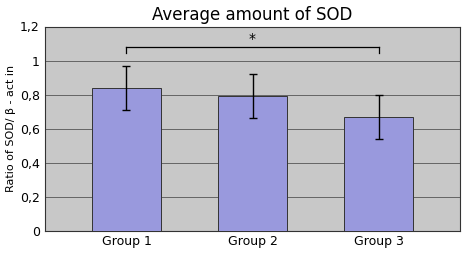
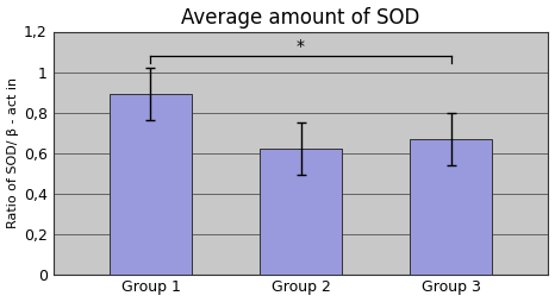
Group 1: 0,84 -> 0,89
Group 2: 0,79 -> 0,62
